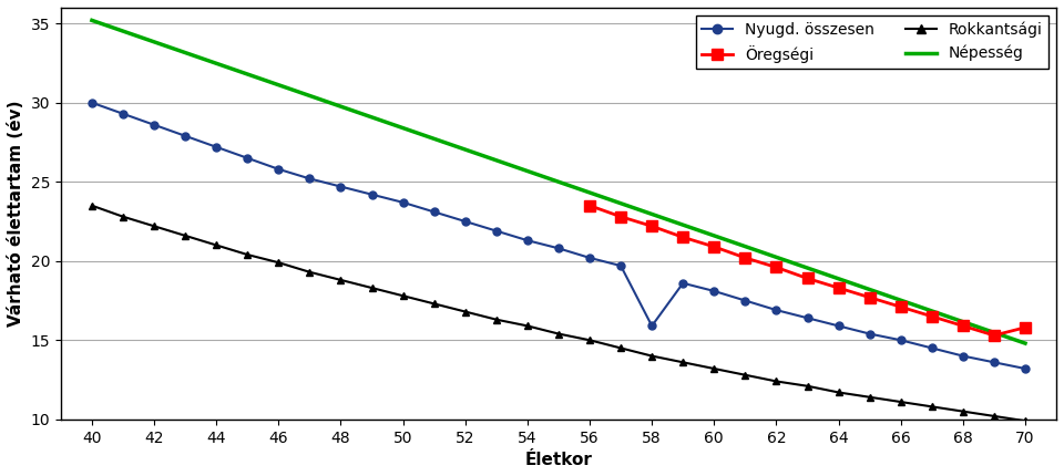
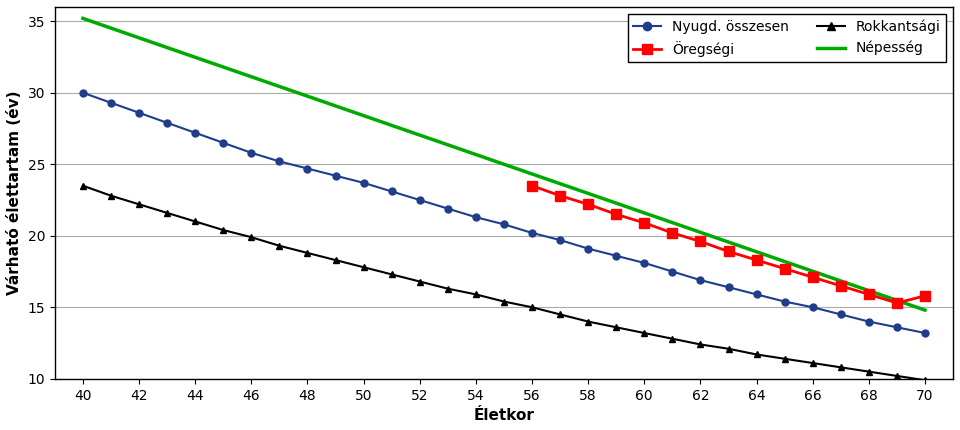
Nyugd. összesen/58: 15.9 -> 19.1
